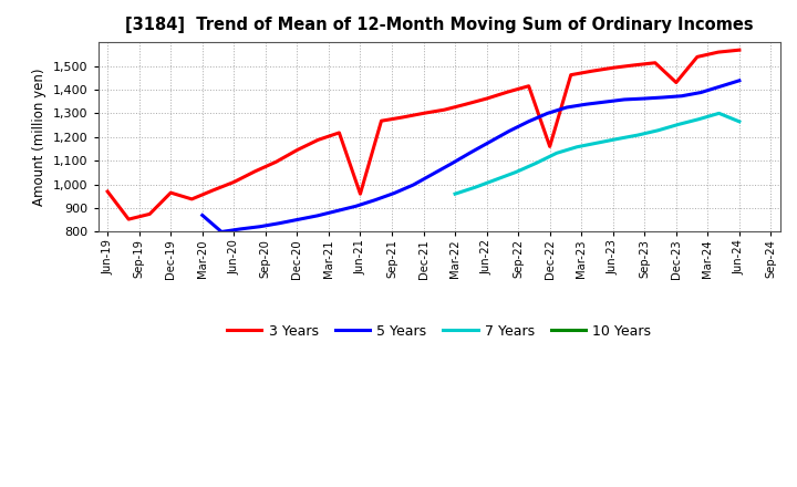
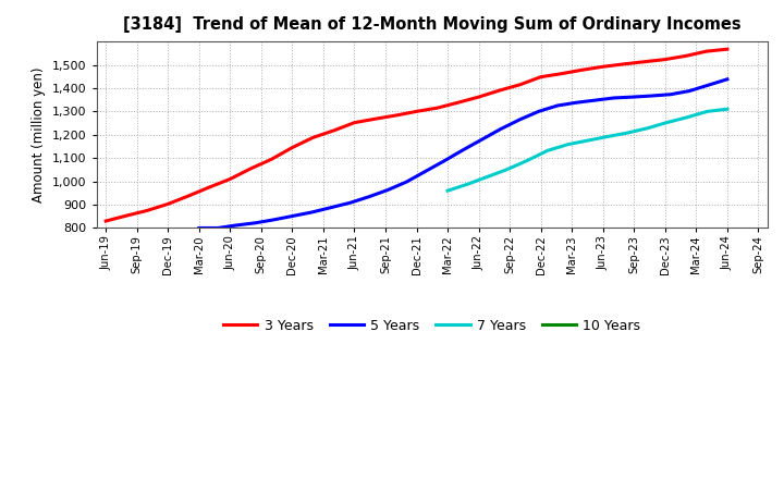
3 Years/Jun-19: 970 -> 830
3 Years/Dec-19: 965 -> 903
5 Years/Mar-20: 870 -> 800
3 Years/Jun-21: 960 -> 1,252
3 Years/Dec-22: 1,160 -> 1,448
3 Years/Dec-23: 1,430 -> 1,523
7 Years/Jun-24: 1,265 -> 1,310
